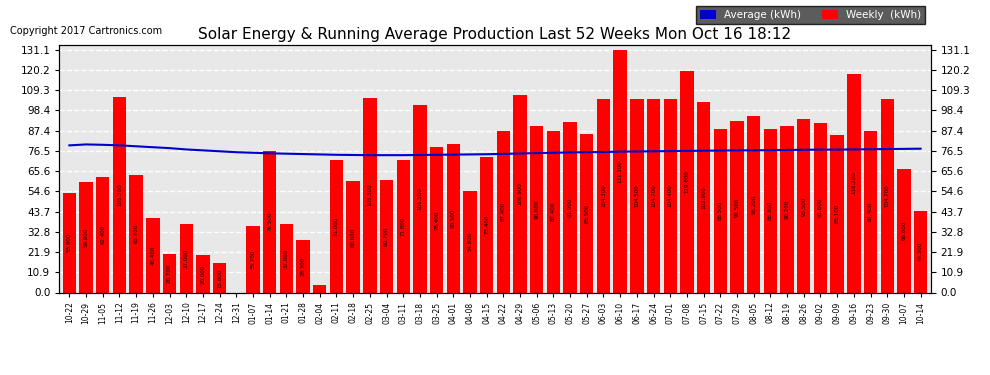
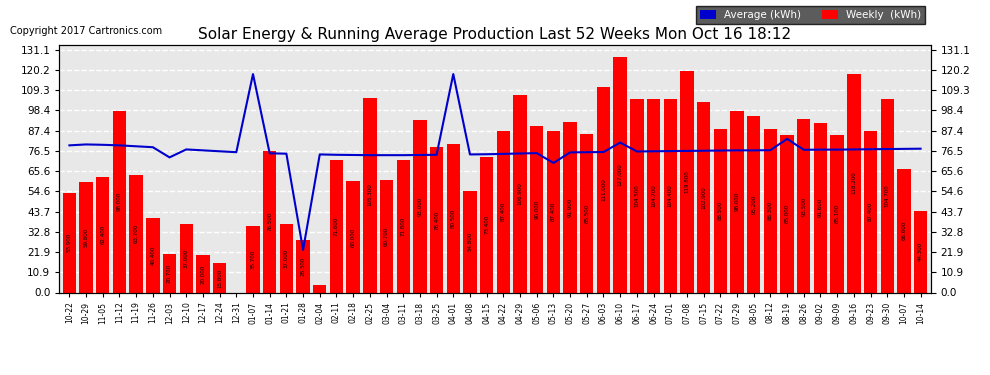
Weekly (kWh)/11-12: 106 -> 98
Average (kWh)/12-03: 78 -> 73
Average (kWh)/01-07: 76 -> 118
Average (kWh)/01-28: 75 -> 23
Weekly (kWh)/03-18: 102 -> 93
Average (kWh)/04-01: 74 -> 118
Average (kWh)/05-13: 76 -> 70
Weekly (kWh)/06-03: 104 -> 111
Weekly (kWh)/06-10: 131 -> 127
Average (kWh)/06-10: 76 -> 81
Weekly (kWh)/07-29: 92 -> 98
Weekly (kWh)/08-19: 90 -> 85
Average (kWh)/08-19: 77 -> 83
